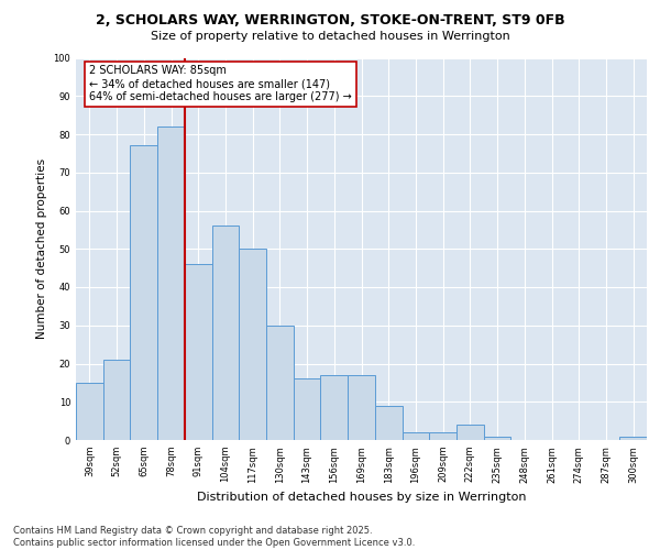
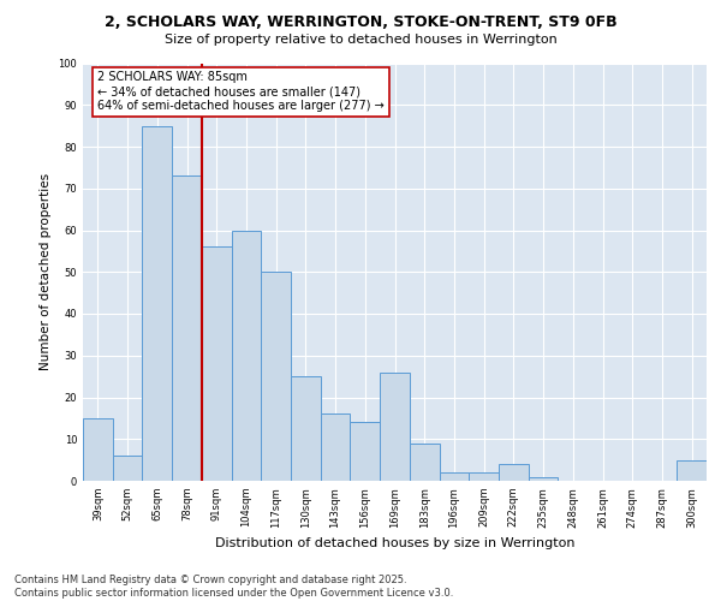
52sqm: 21 -> 6
65sqm: 77 -> 85
78sqm: 82 -> 73
91sqm: 46 -> 56
104sqm: 56 -> 60
130sqm: 30 -> 25
156sqm: 17 -> 14
169sqm: 17 -> 26
300sqm: 1 -> 5
